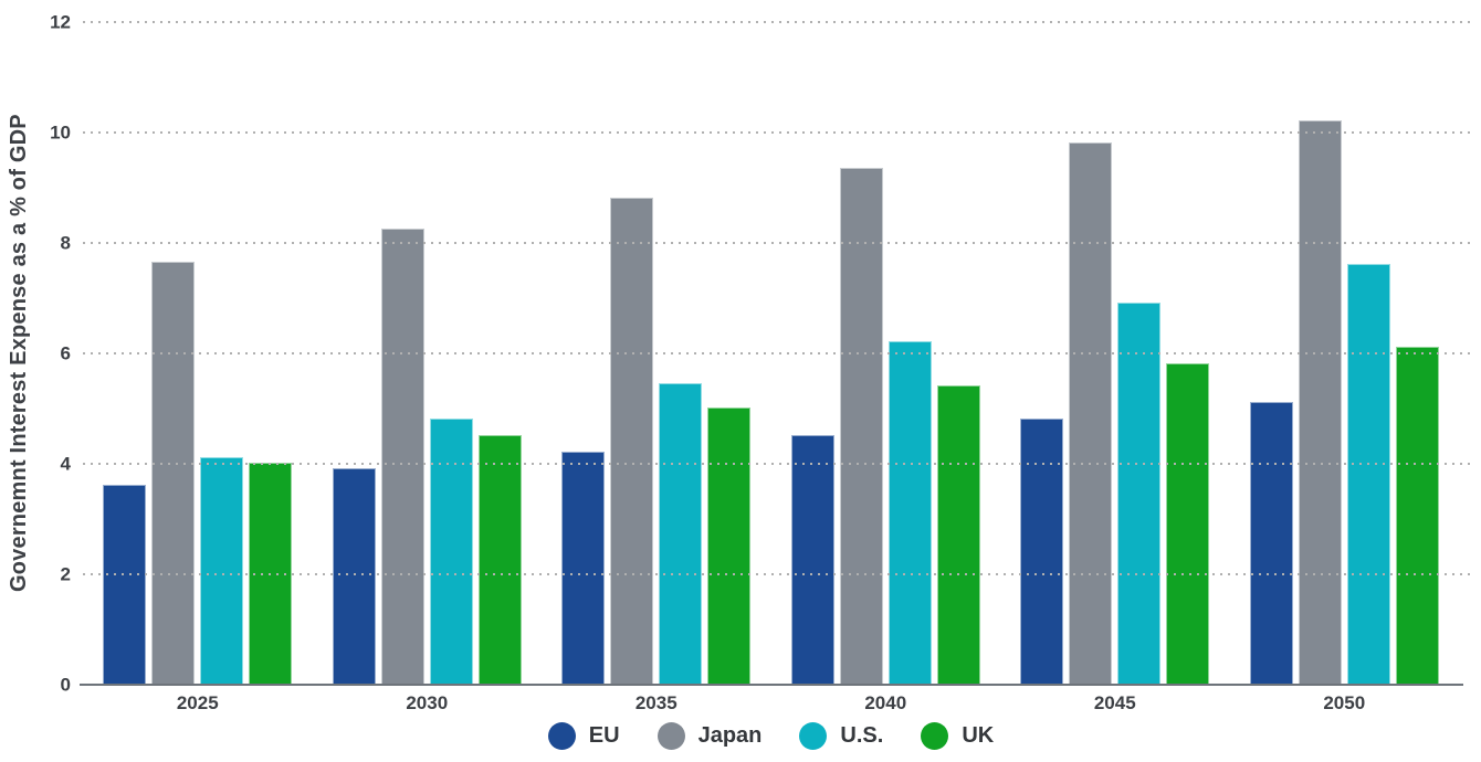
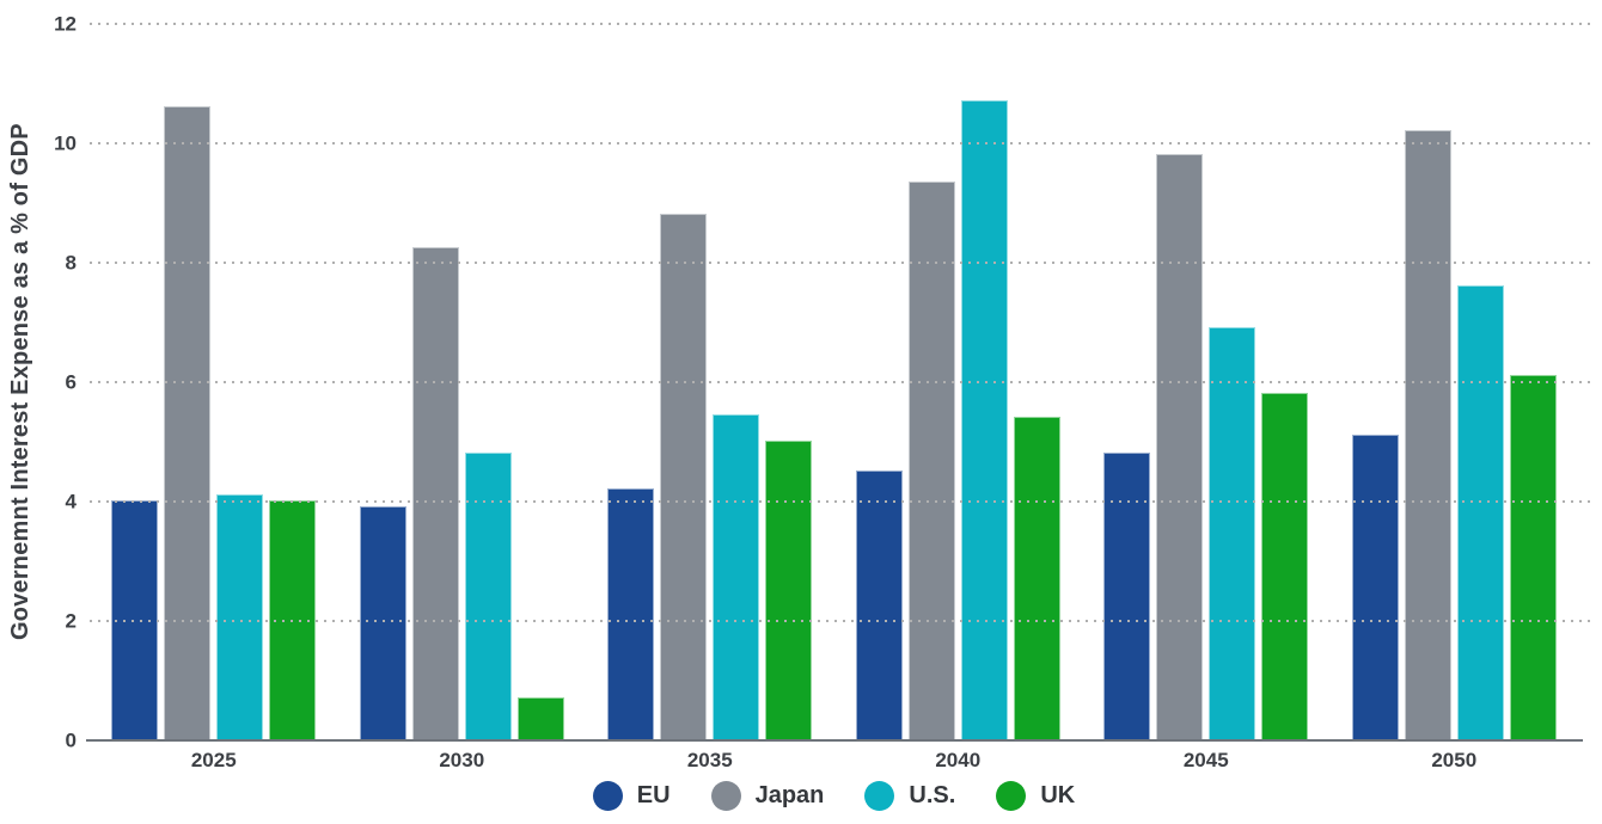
EU/2025: 3.6 -> 4.0
Japan/2025: 7.7 -> 10.6
UK/2030: 4.5 -> 0.7
U.S./2040: 6.2 -> 10.7
